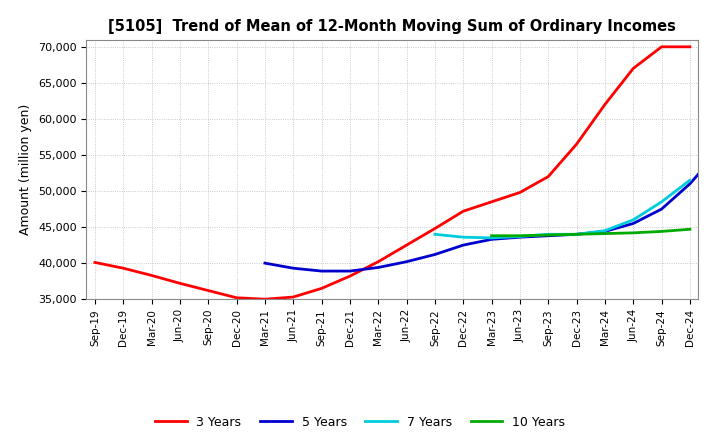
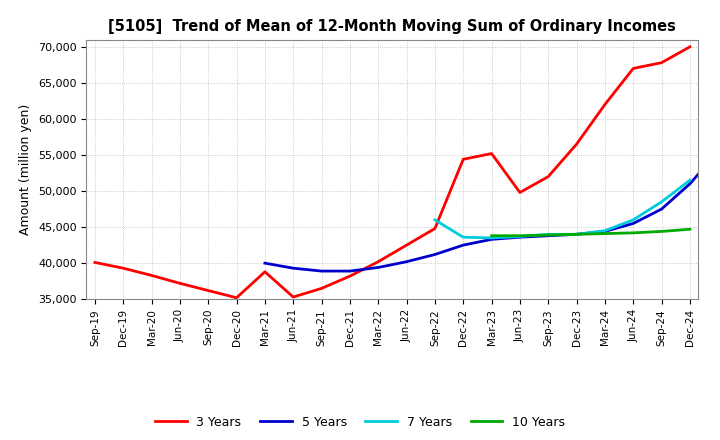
3 Years/Mar-21: 35,000 -> 38,800
7 Years/Sep-22: 44,000 -> 46,000
3 Years/Dec-22: 47,200 -> 54,400
3 Years/Mar-23: 48,500 -> 55,200
3 Years/Sep-24: 70,000 -> 67,800
